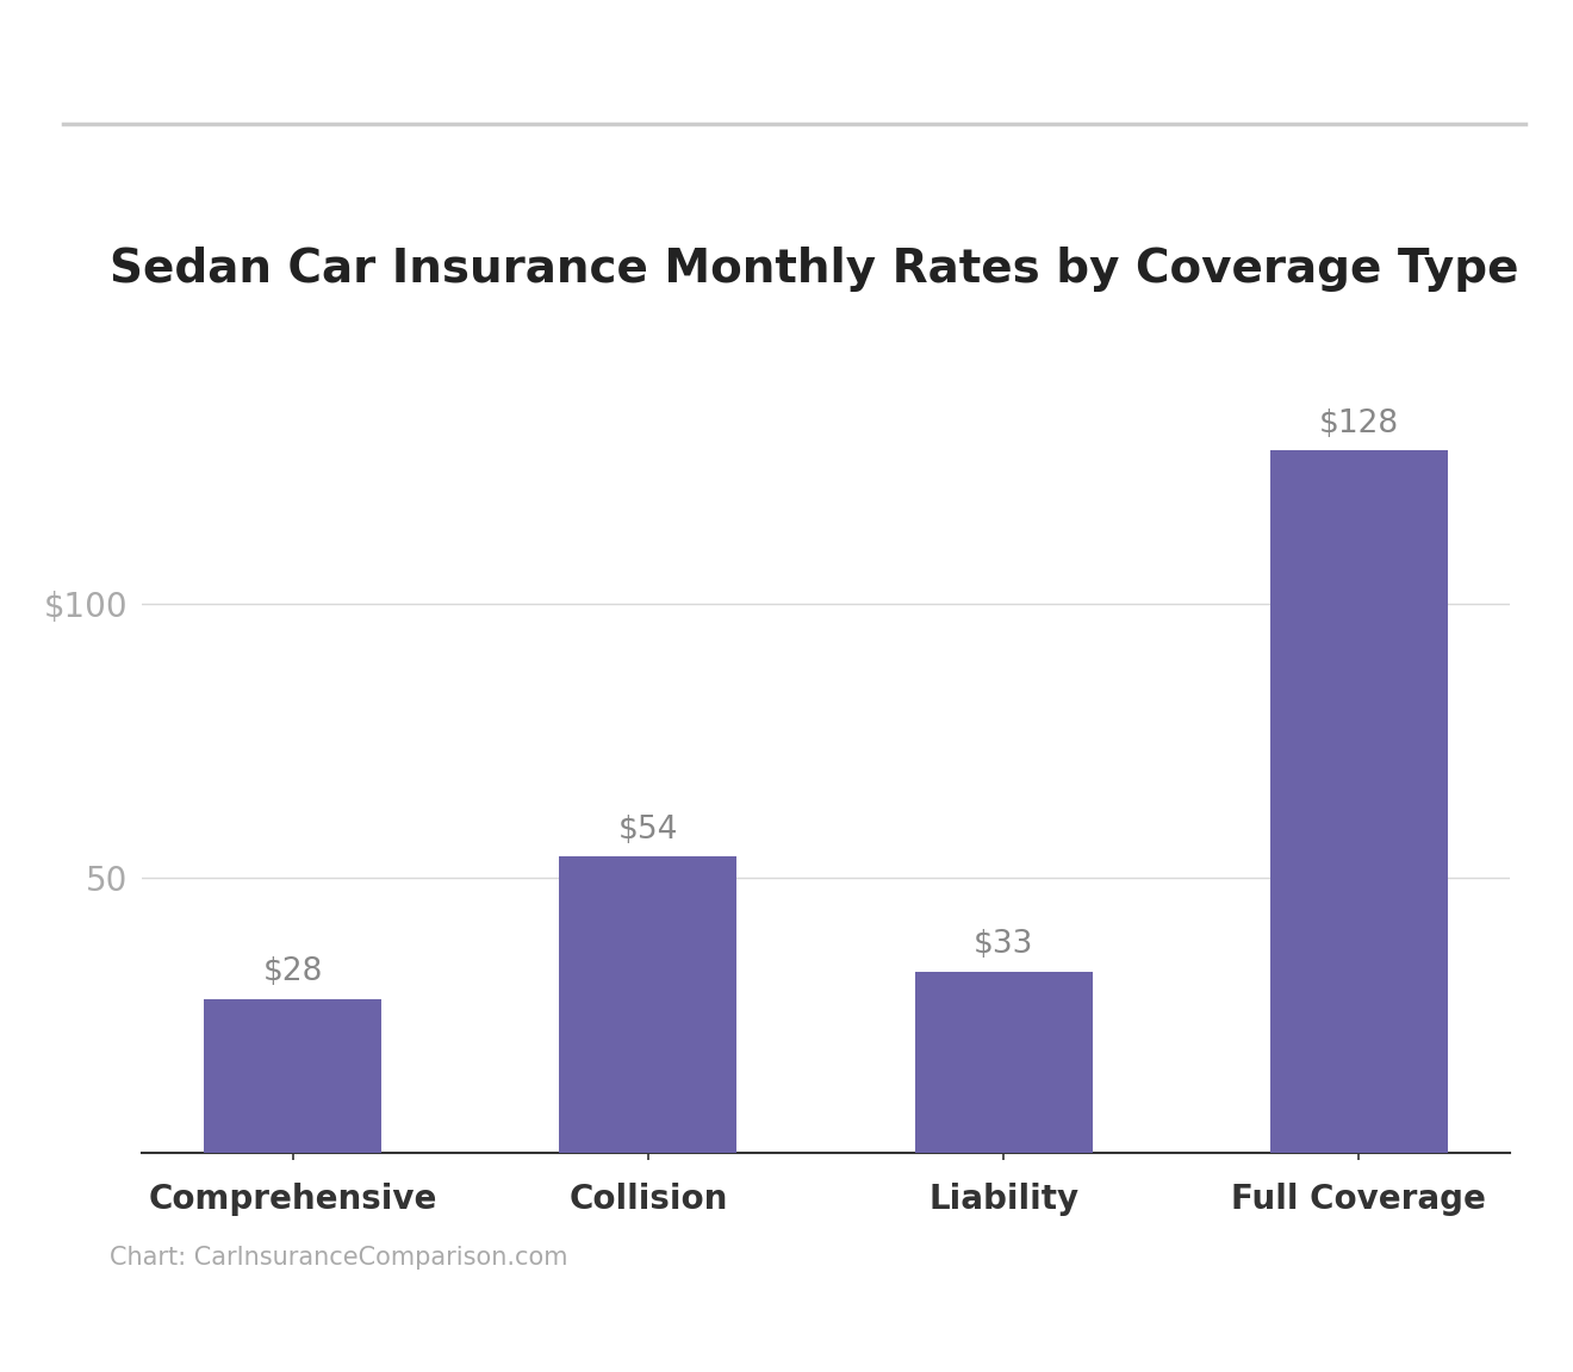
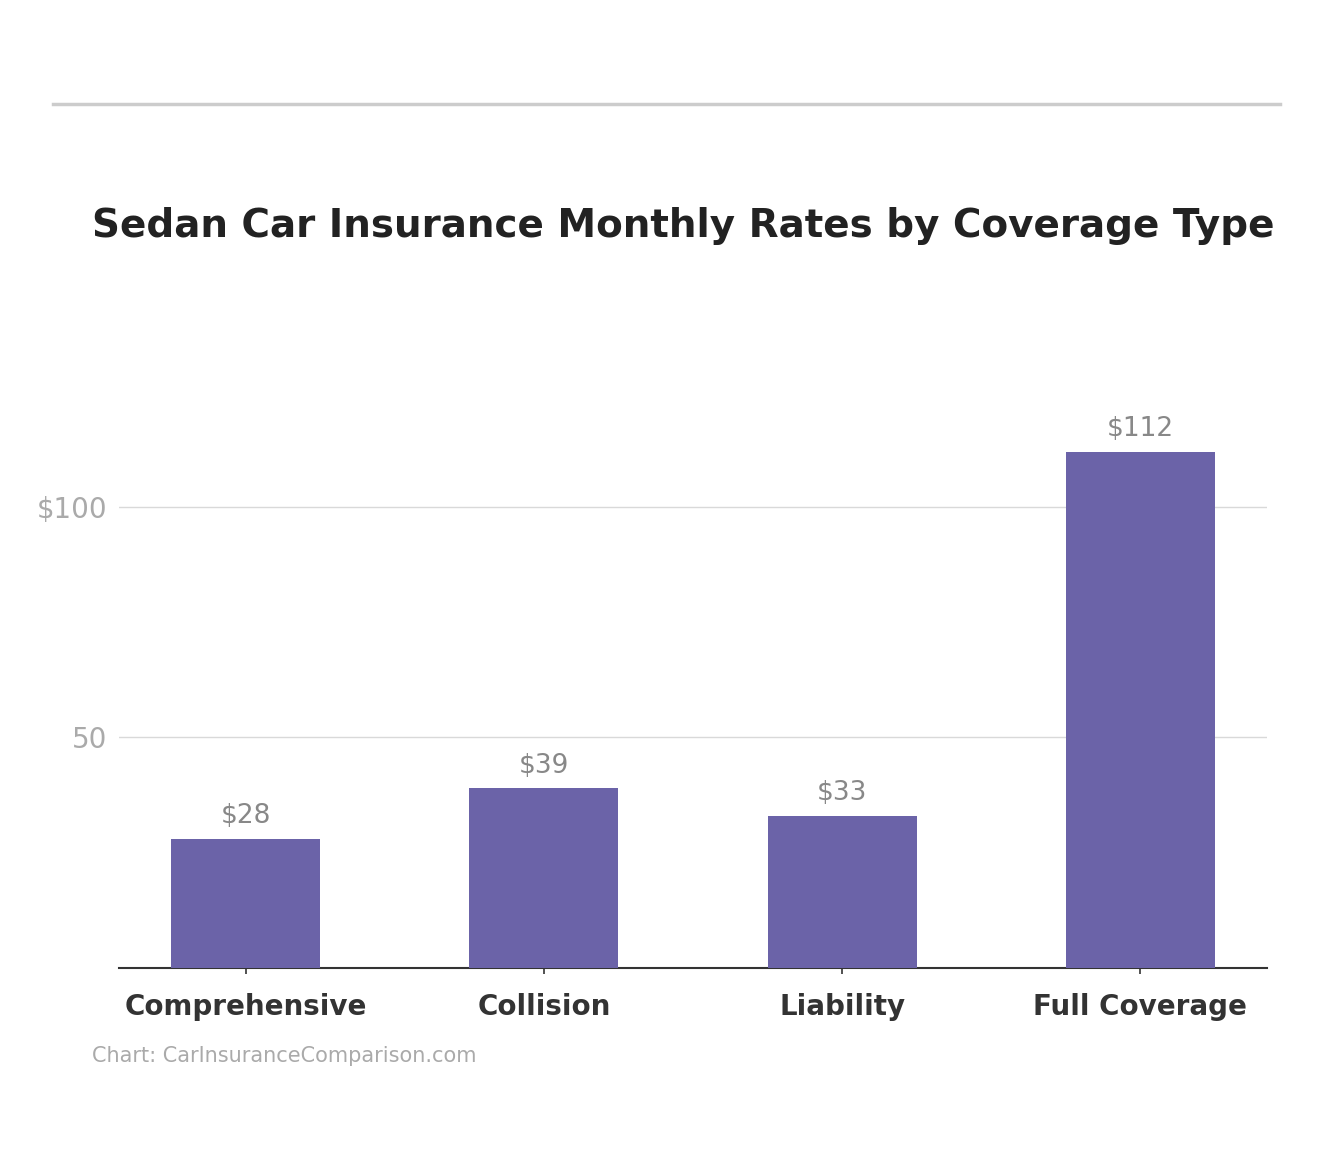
Collision: $54 -> $39
Full Coverage: $128 -> $112
